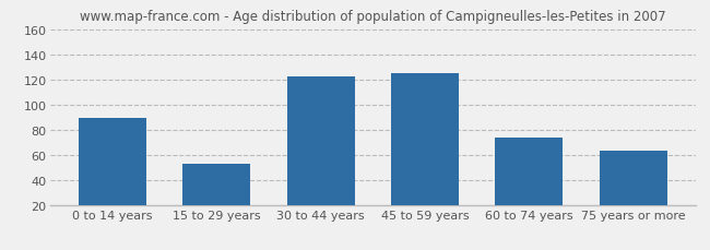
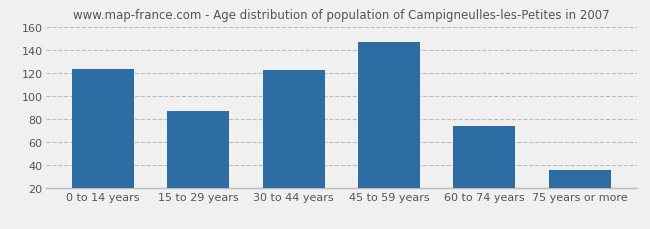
0 to 14 years: 89 -> 123
15 to 29 years: 53 -> 87
45 to 59 years: 125 -> 147
75 years or more: 63 -> 35
